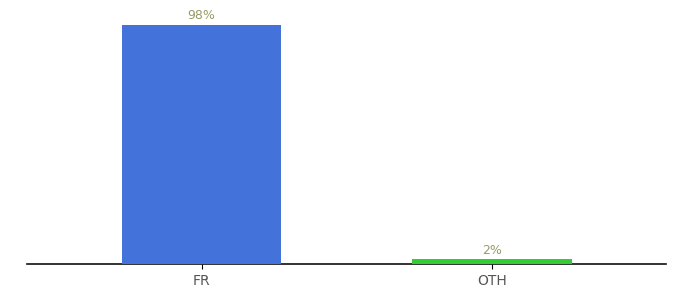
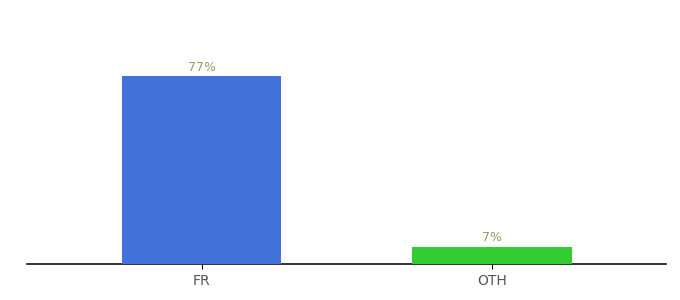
FR: 98% -> 77%
OTH: 2% -> 7%
